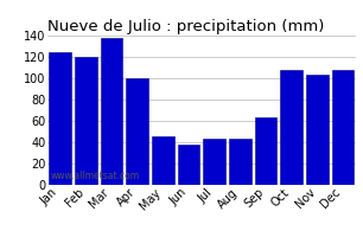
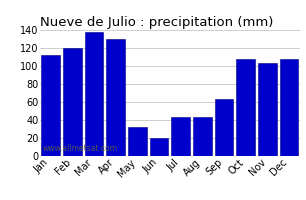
Jan: 125 -> 112
Apr: 100 -> 130
May: 46 -> 32
Jun: 38 -> 20
